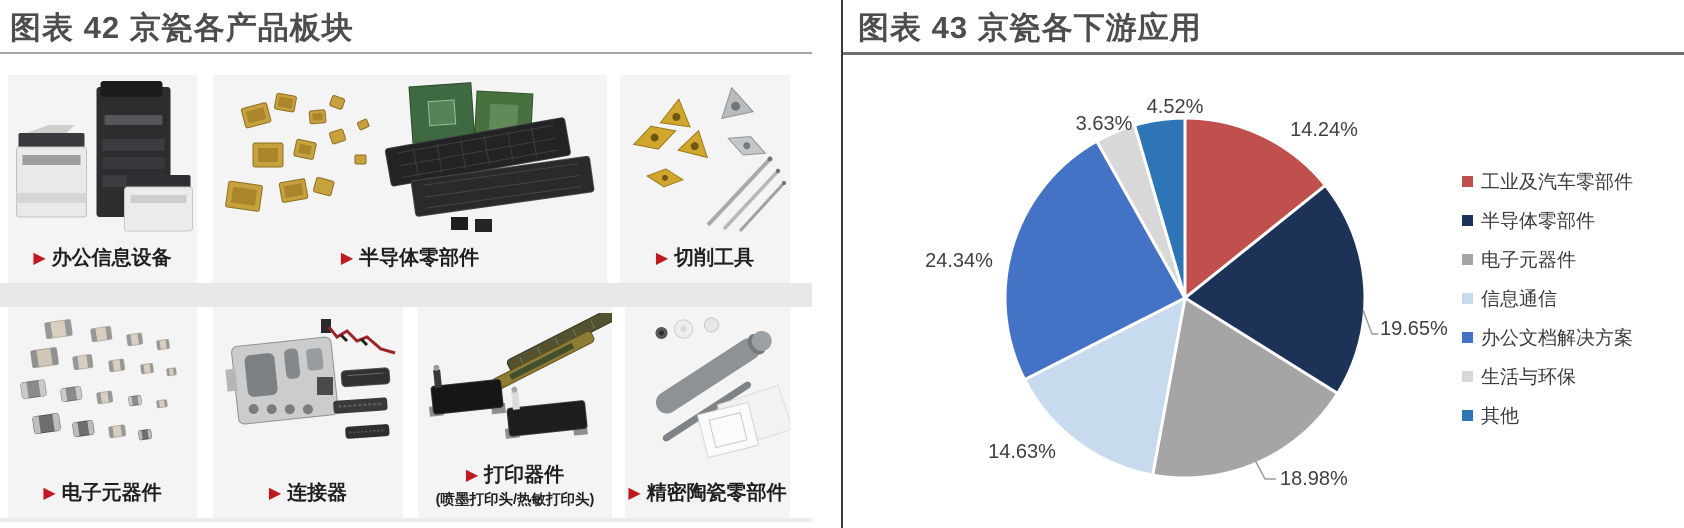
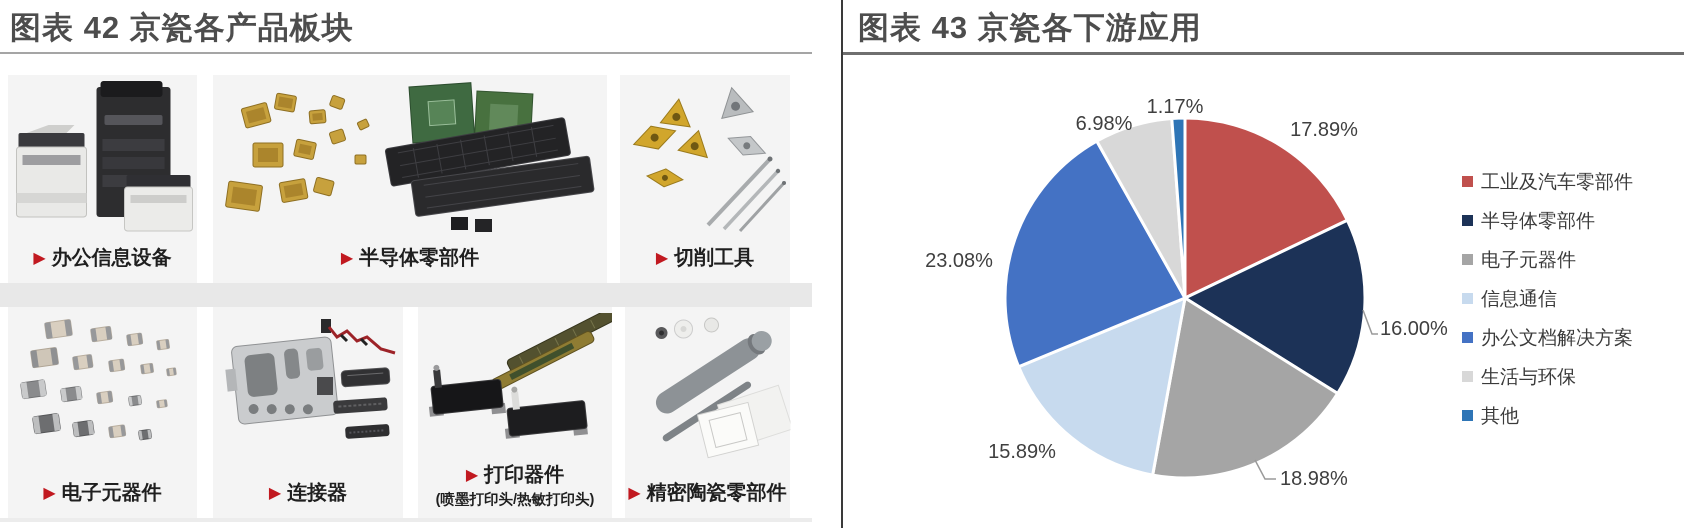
工业及汽车零部件: 14.24% -> 17.89%
半导体零部件: 19.65% -> 16.00%
信息通信: 14.63% -> 15.89%
办公文档解决方案: 24.34% -> 23.08%
生活与环保: 3.63% -> 6.98%
其他: 4.52% -> 1.17%
